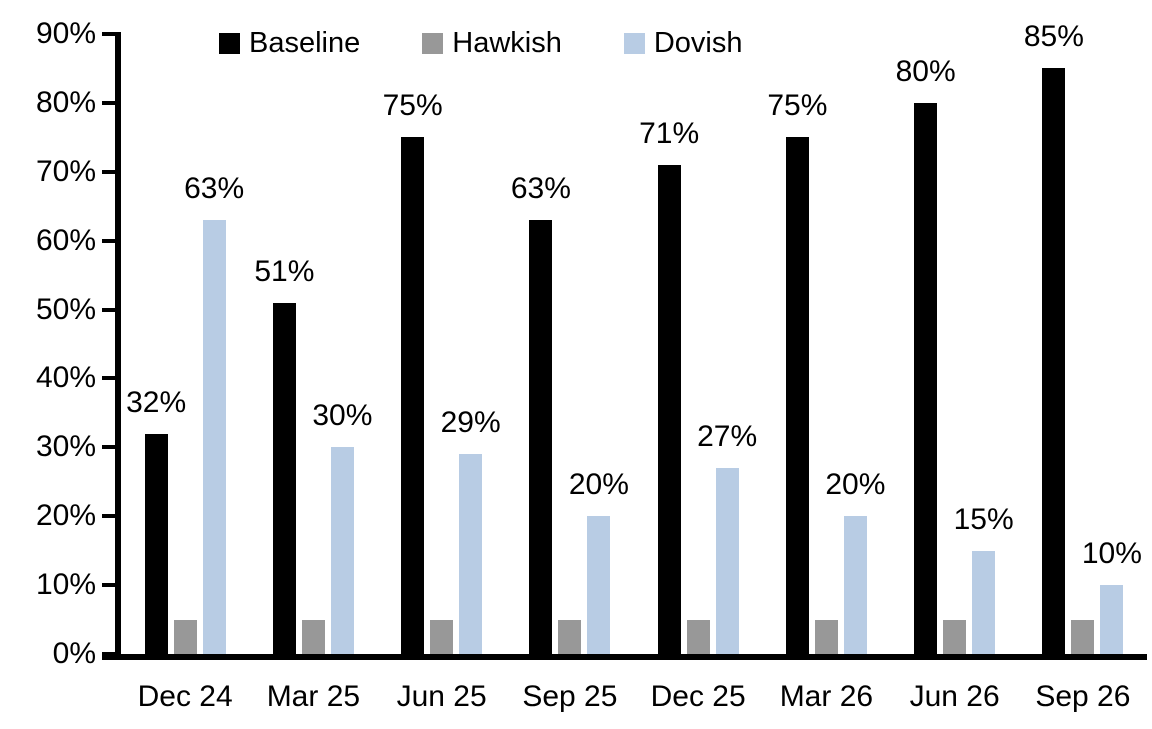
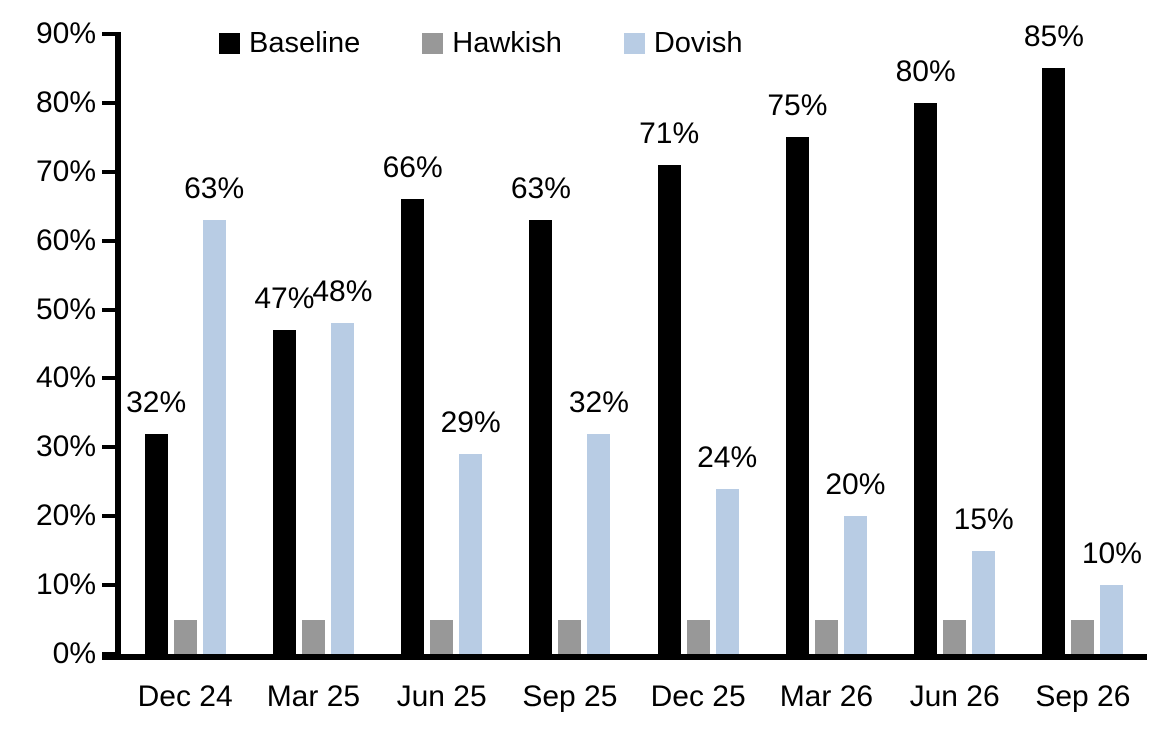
Baseline/Mar 25: 51% -> 47%
Dovish/Mar 25: 30% -> 48%
Baseline/Jun 25: 75% -> 66%
Dovish/Sep 25: 20% -> 32%
Dovish/Dec 25: 27% -> 24%
